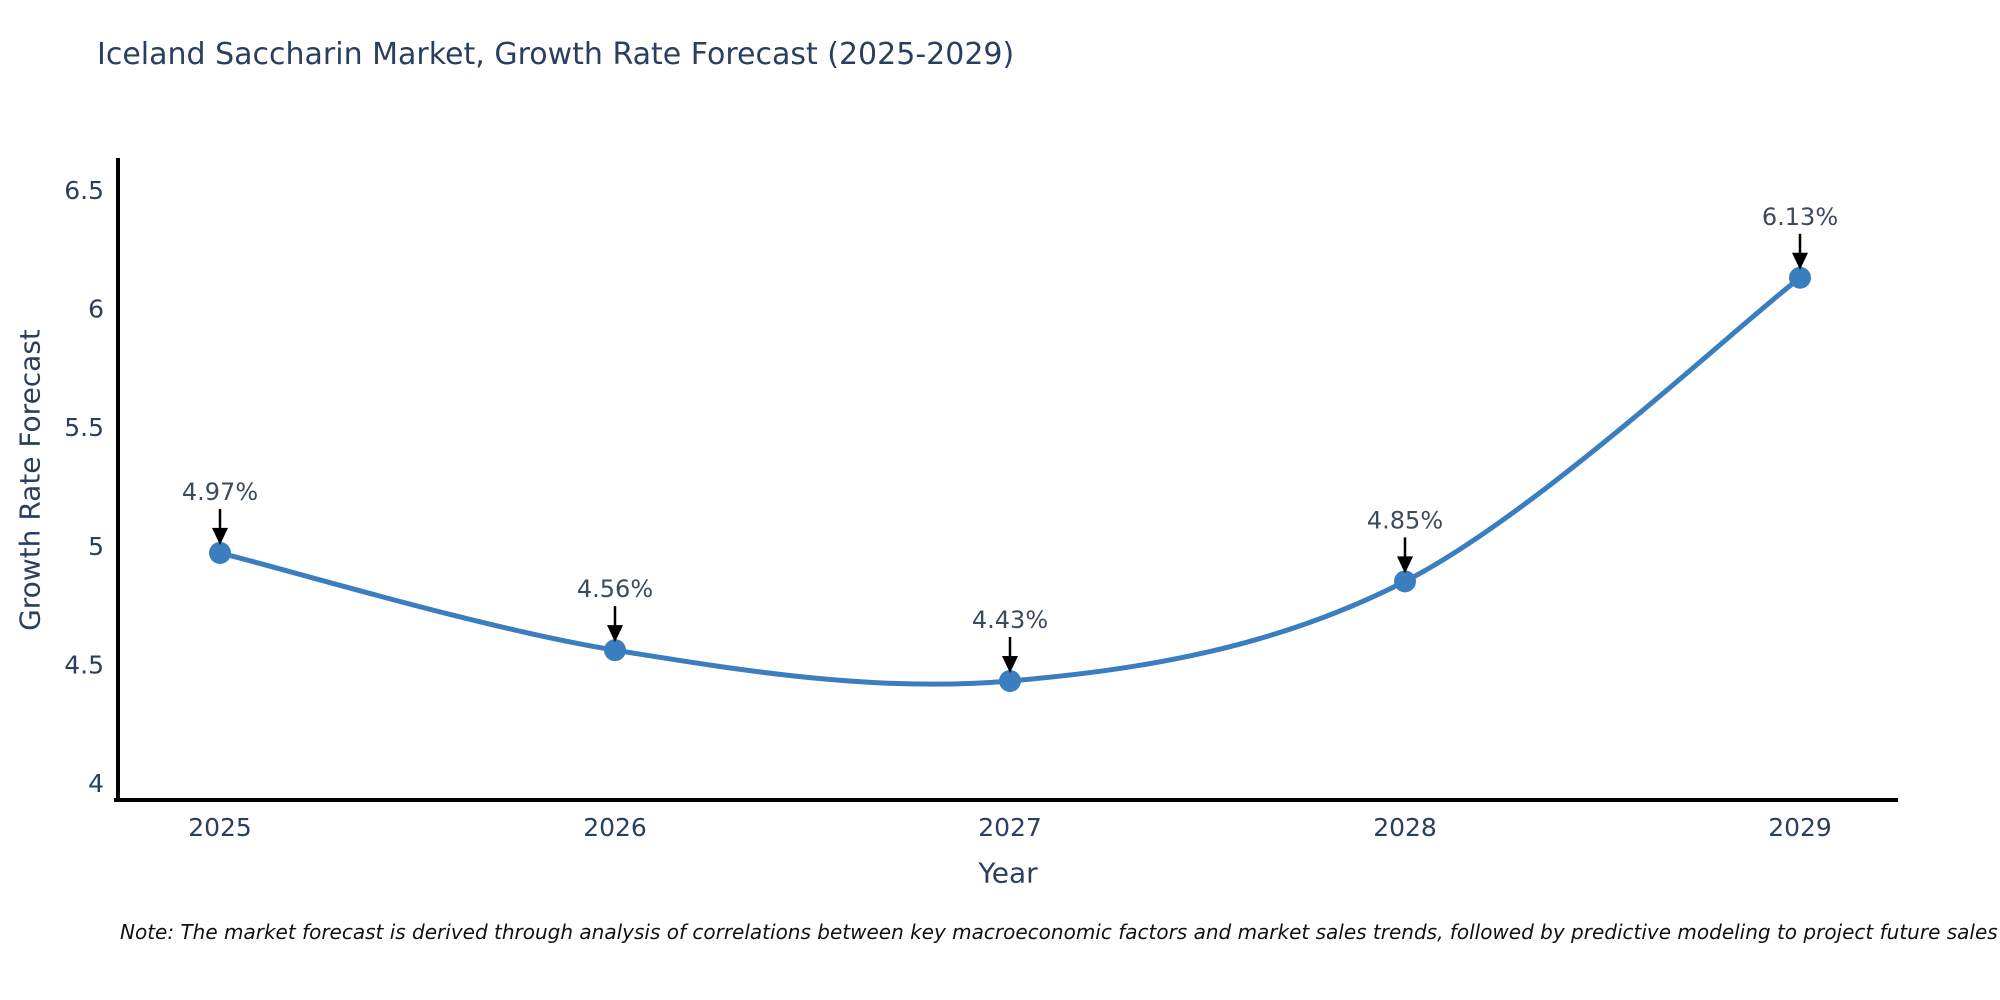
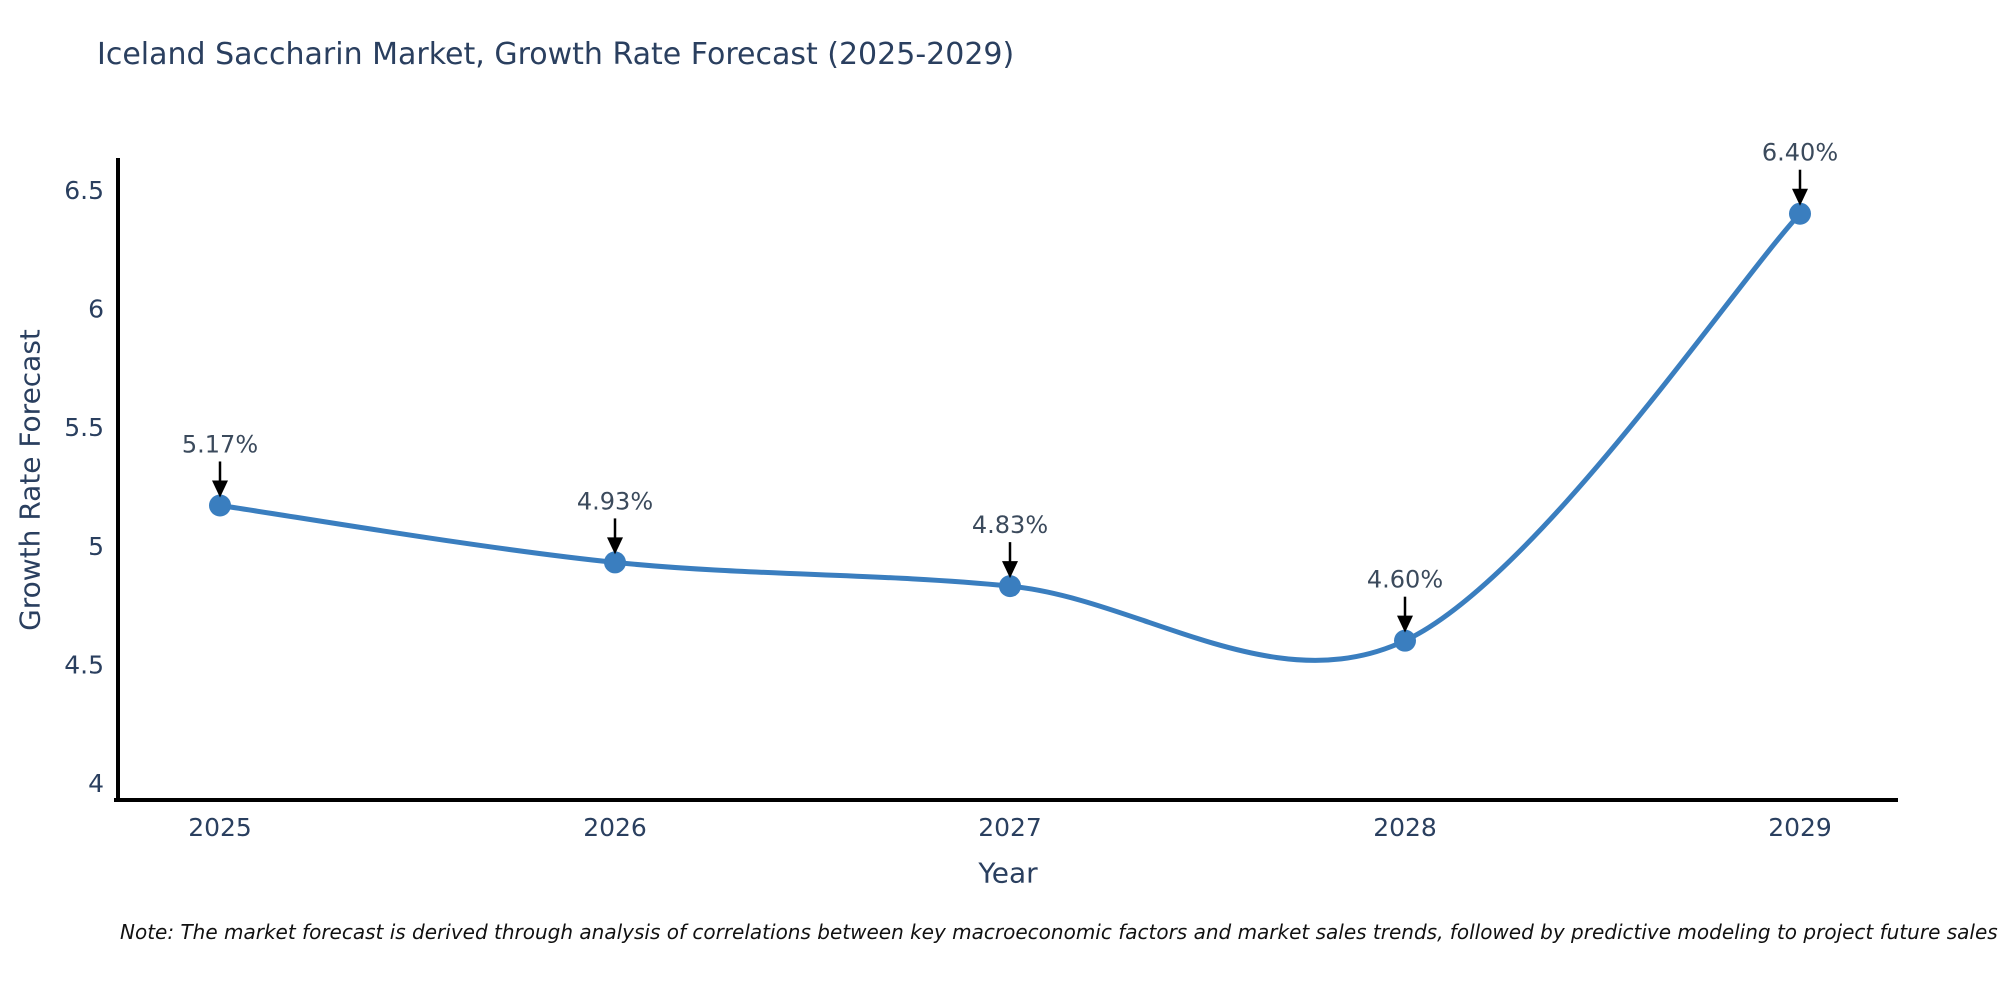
2025: 4.97% -> 5.17%
2026: 4.56% -> 4.93%
2027: 4.43% -> 4.83%
2028: 4.85% -> 4.60%
2029: 6.13% -> 6.40%
